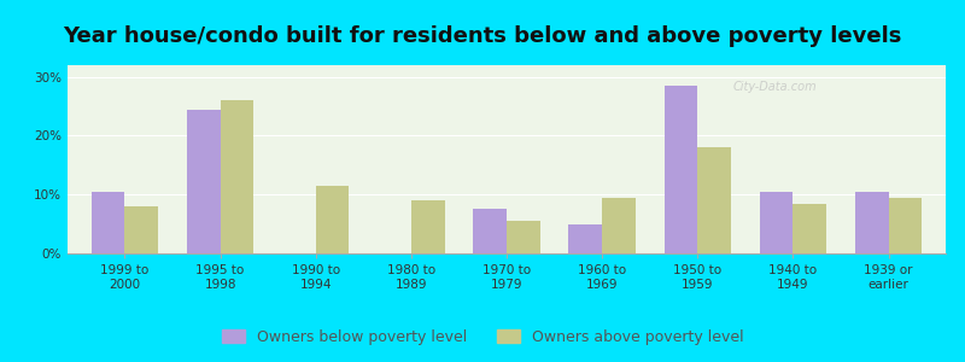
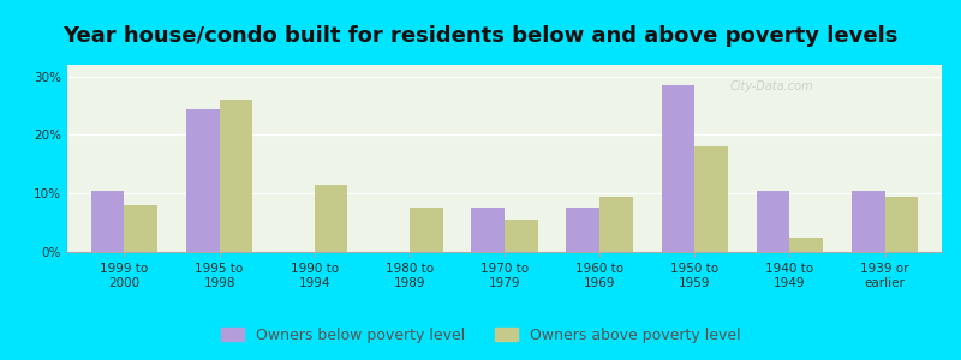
Owners above poverty level/1980 to 1989: 9.0% -> 7.5%
Owners below poverty level/1960 to 1969: 5.0% -> 7.5%
Owners above poverty level/1940 to 1949: 8.5% -> 2.5%
